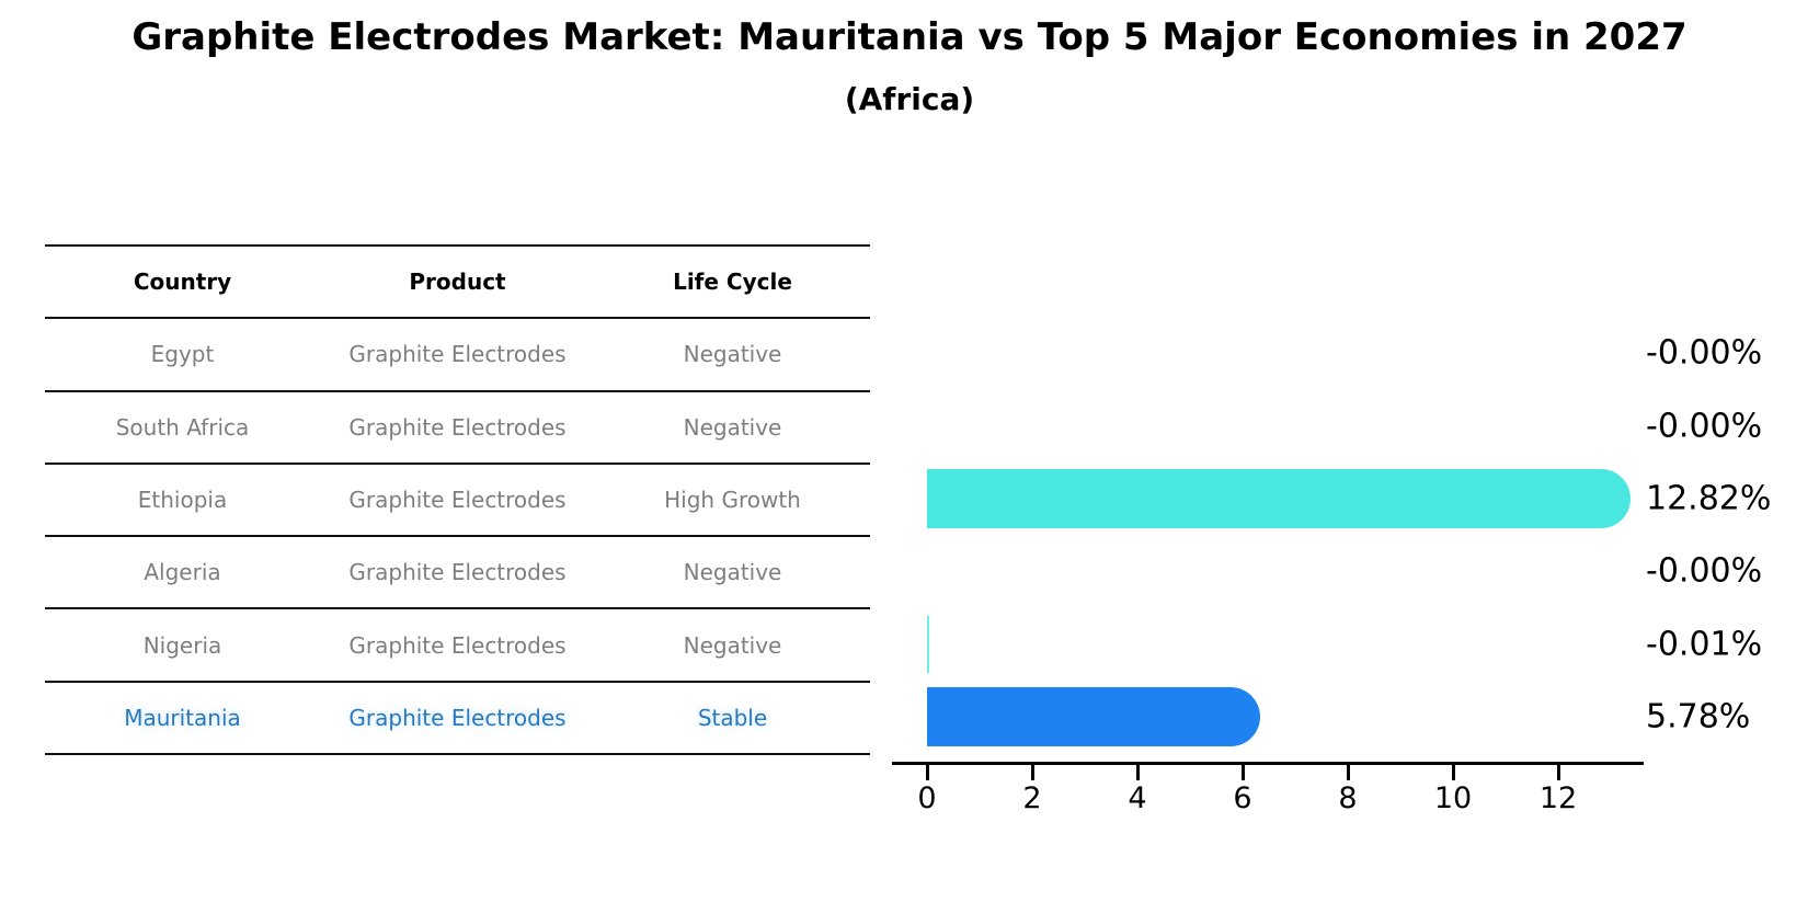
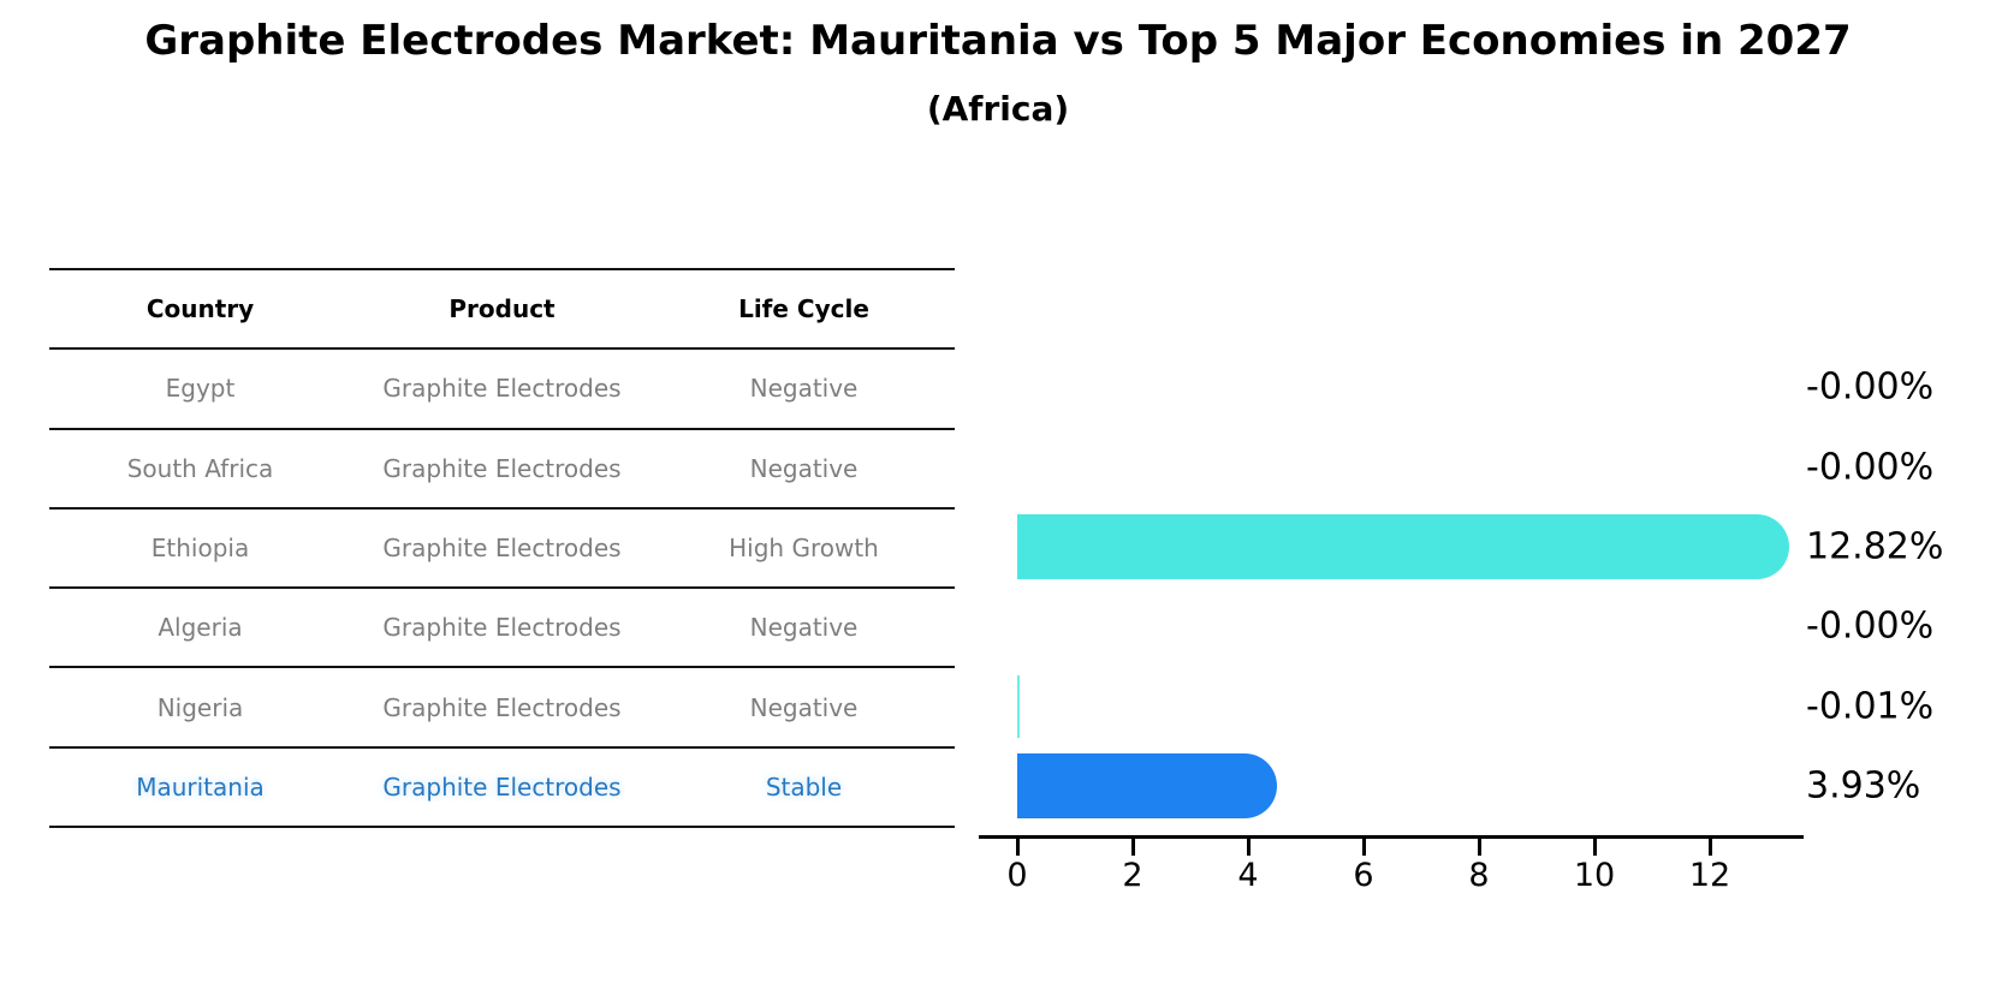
Mauritania: 5.78% -> 3.93%
